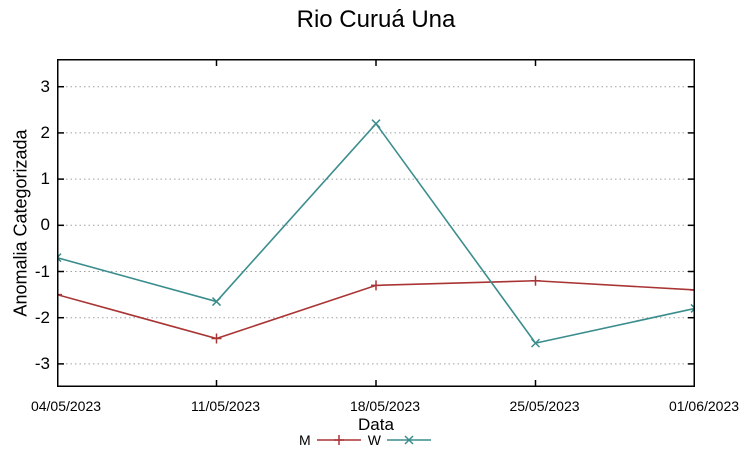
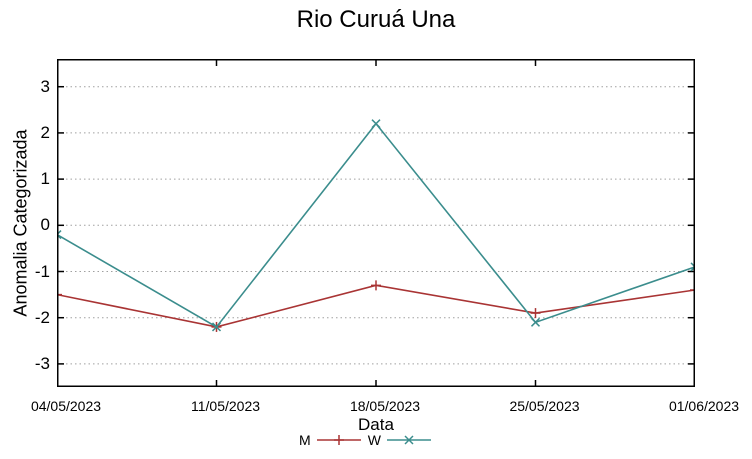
W/04/05/2023: -0.7 -> -0.2
M/11/05/2023: -2.5 -> -2.2
W/11/05/2023: -1.6 -> -2.2
M/25/05/2023: -1.2 -> -1.9
W/25/05/2023: -2.5 -> -2.1
W/01/06/2023: -1.8 -> -0.9
